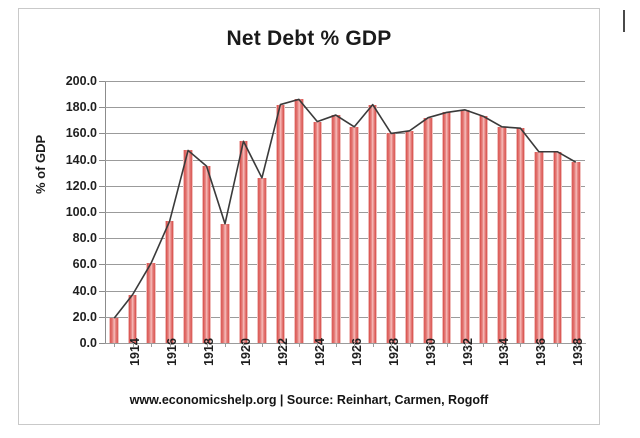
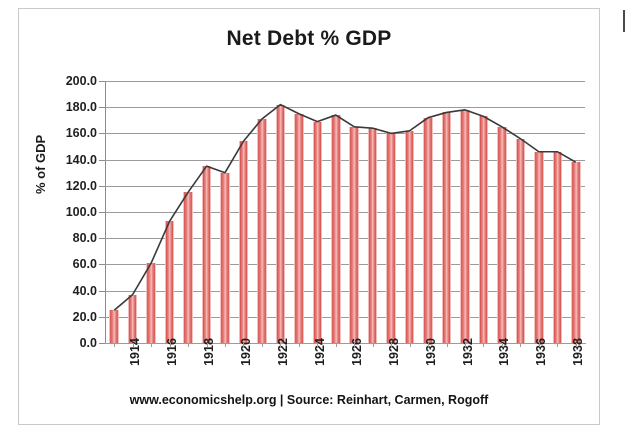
1914: 19 -> 25
1918: 147 -> 115
1920: 91 -> 130
1922: 126 -> 171
1924: 186 -> 175
1928: 182 -> 164
1936: 164 -> 156
